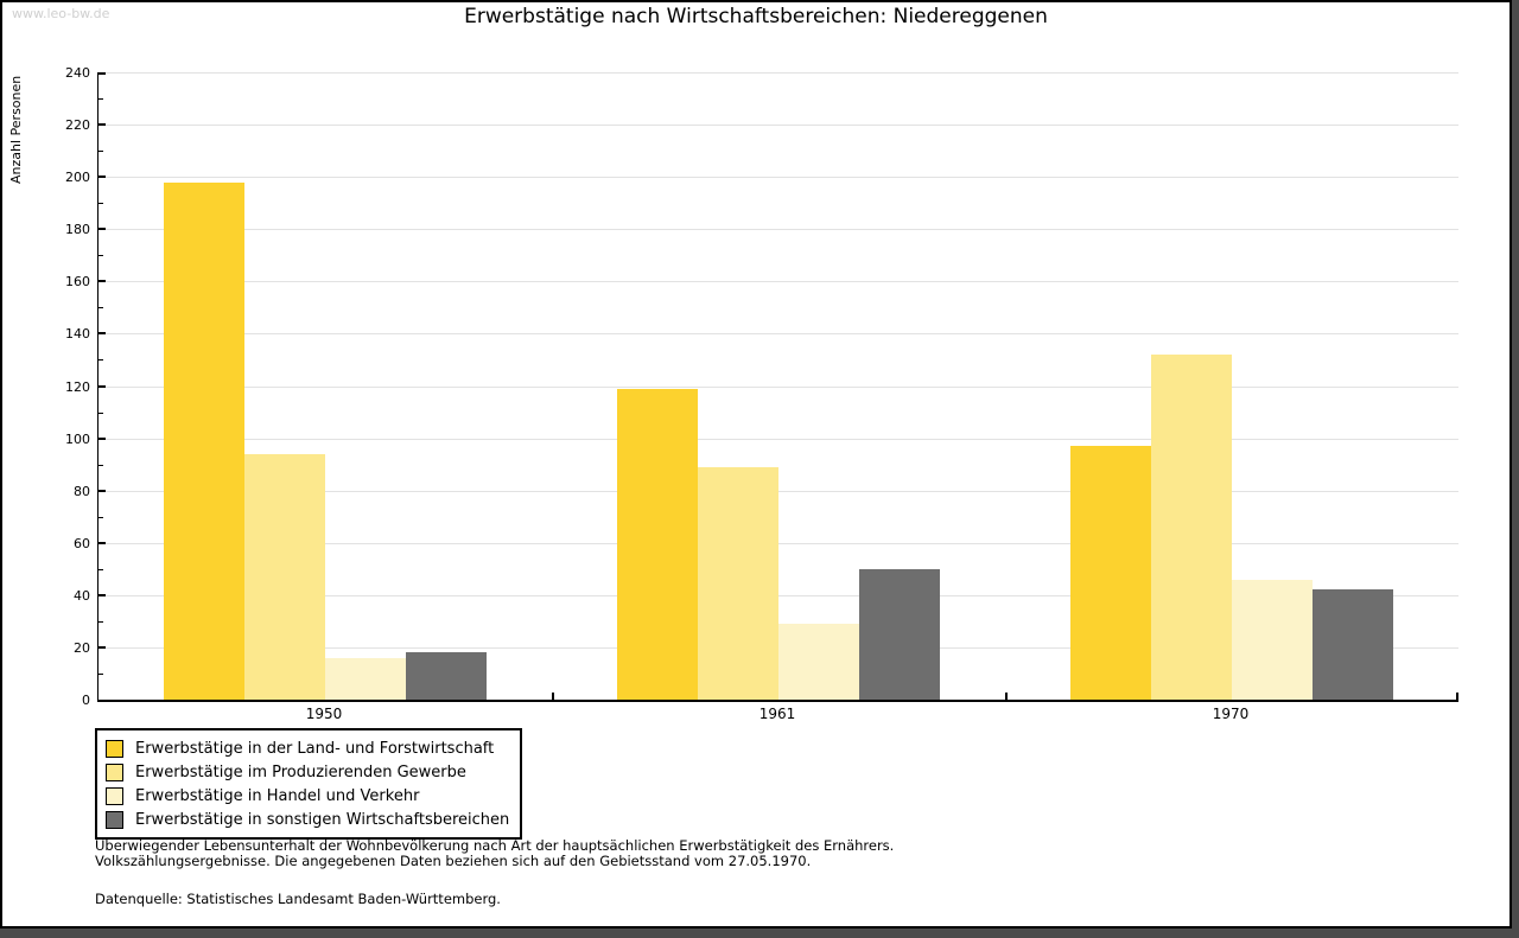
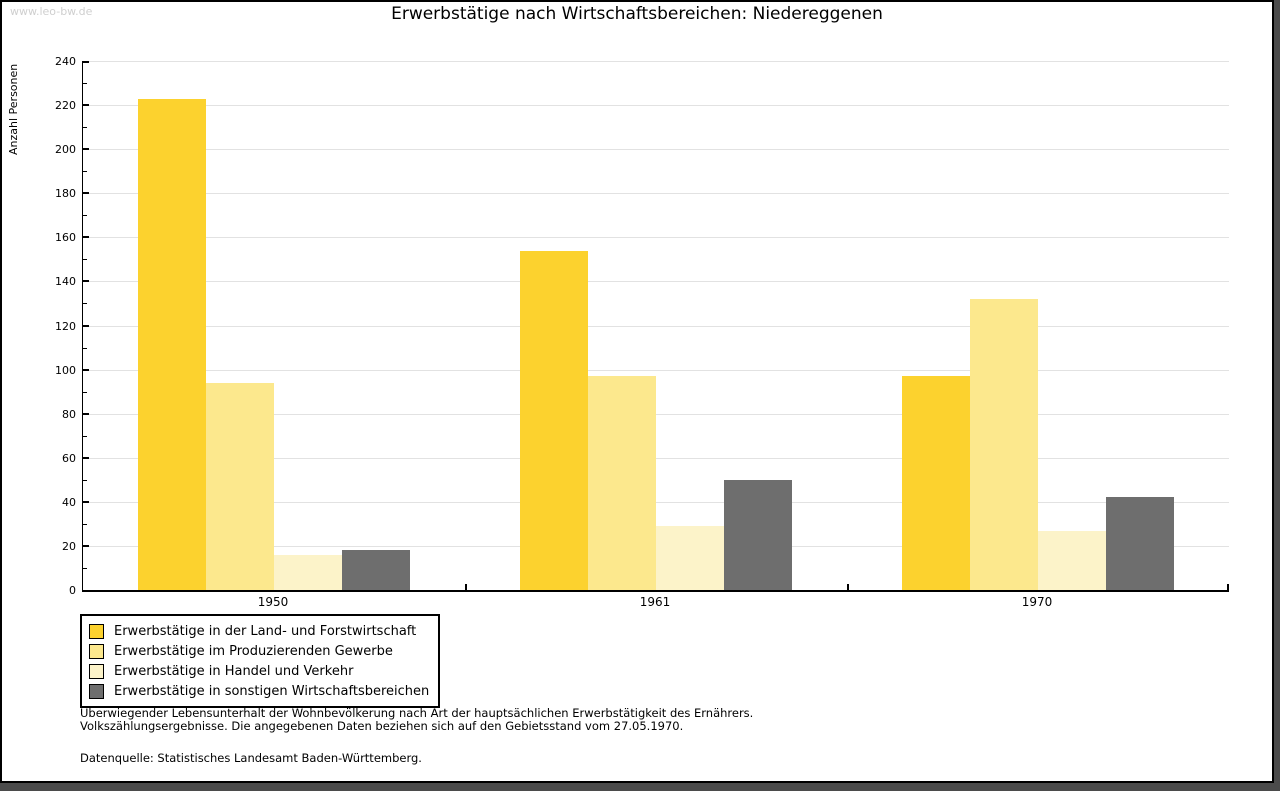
Erwerbstätige in der Land- und Forstwirtschaft/1950: 198 -> 223
Erwerbstätige in der Land- und Forstwirtschaft/1961: 119 -> 154
Erwerbstätige im Produzierenden Gewerbe/1961: 89 -> 97
Erwerbstätige in Handel und Verkehr/1970: 46 -> 27
